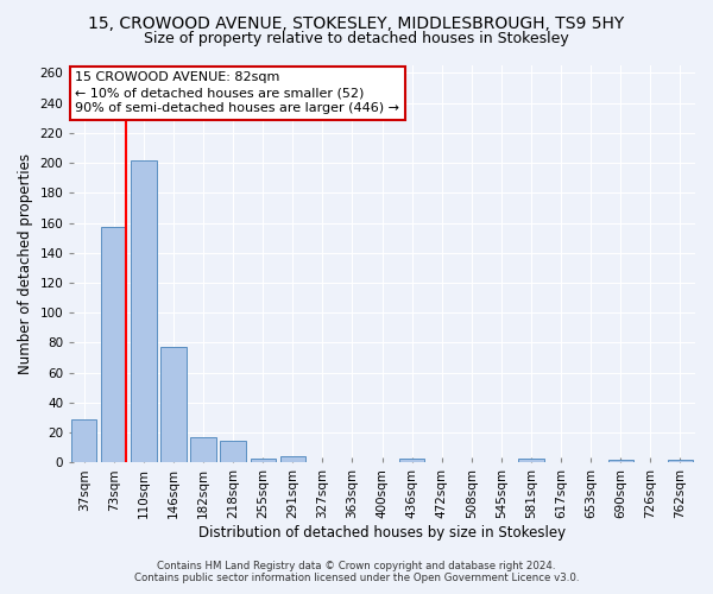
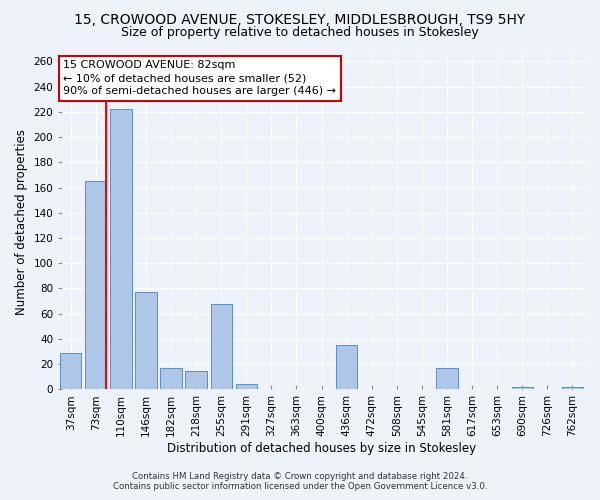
73sqm: 157 -> 165
110sqm: 202 -> 222
255sqm: 3 -> 68
436sqm: 3 -> 35
581sqm: 3 -> 17
